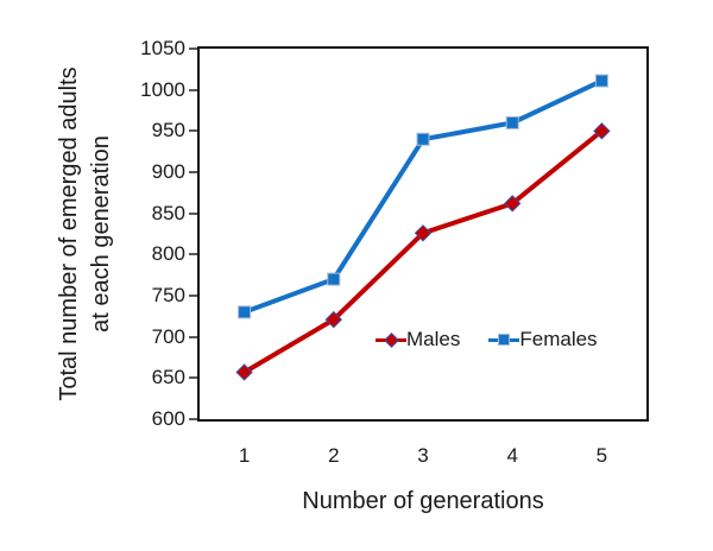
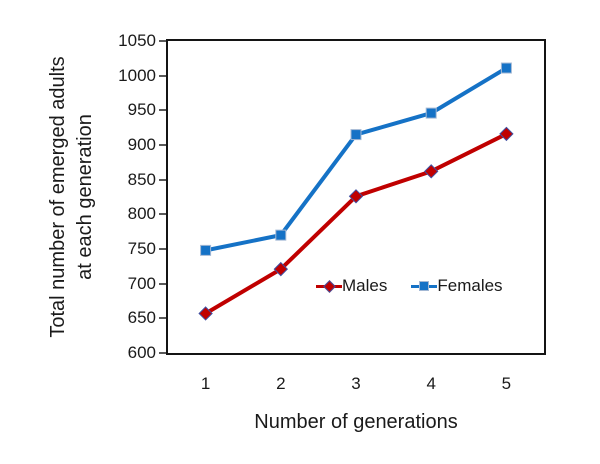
Females/1: 730 -> 750
Females/3: 940 -> 920
Females/4: 960 -> 950
Males/5: 950 -> 920
